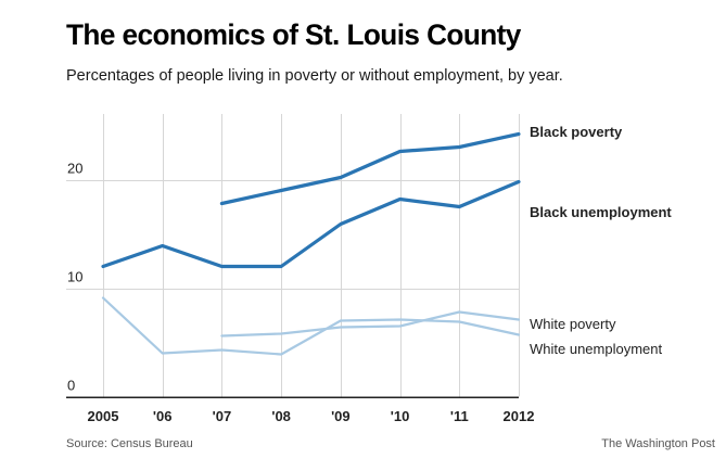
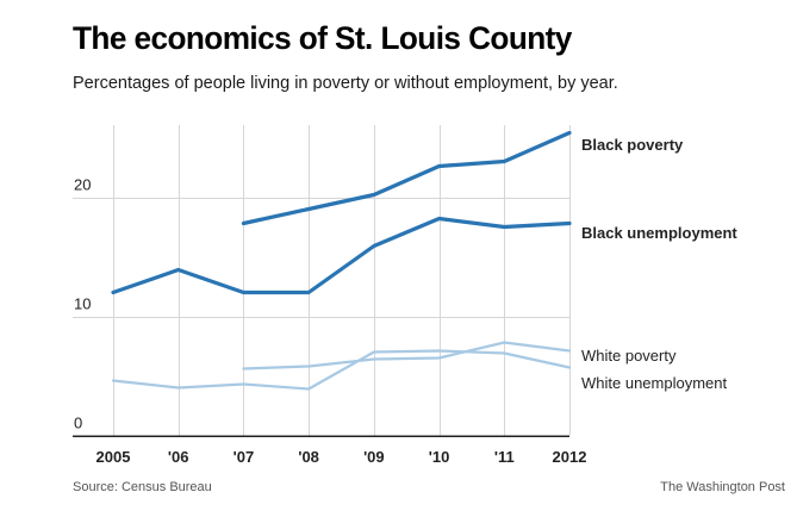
White unemployment/2005: 9.1 -> 4.6
Black poverty/2012: 24.2 -> 25.4
Black unemployment/2012: 19.8 -> 17.8
